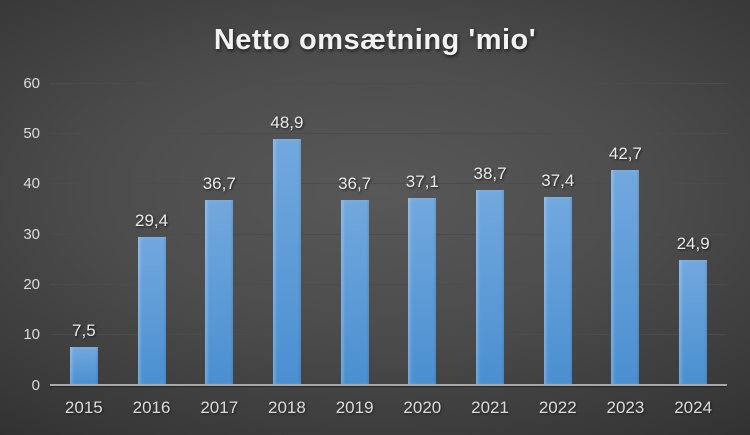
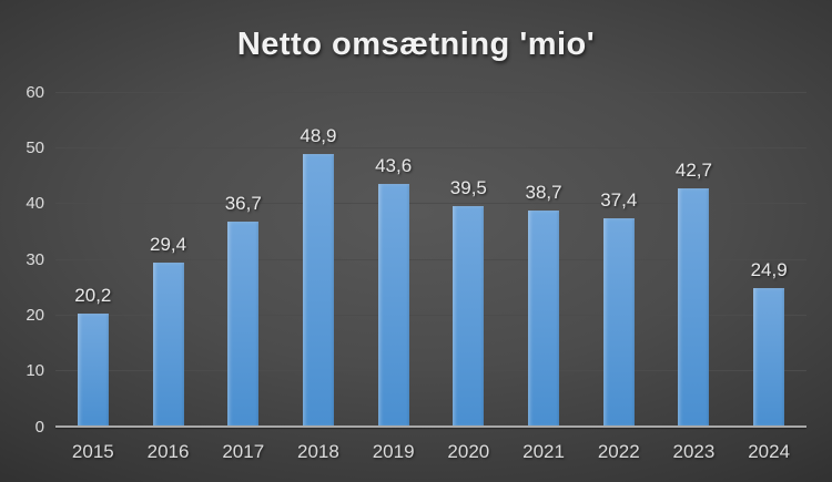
2015: 7,5 -> 20,2
2019: 36,7 -> 43,6
2020: 37,1 -> 39,5
